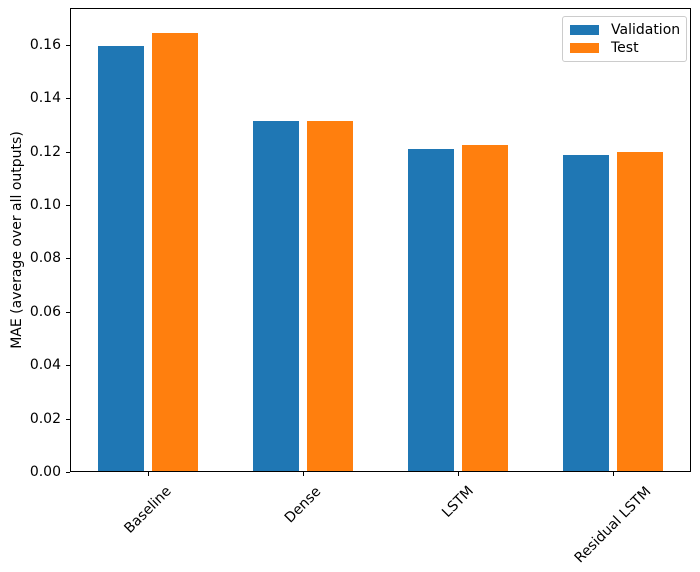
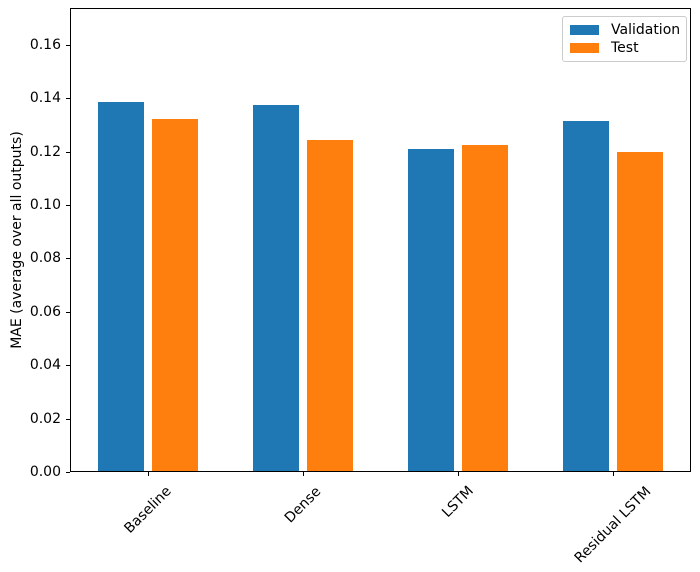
Validation/Baseline: 0.159 -> 0.138
Test/Baseline: 0.164 -> 0.132
Validation/Dense: 0.131 -> 0.137
Test/Dense: 0.131 -> 0.124
Validation/Residual LSTM: 0.118 -> 0.131
